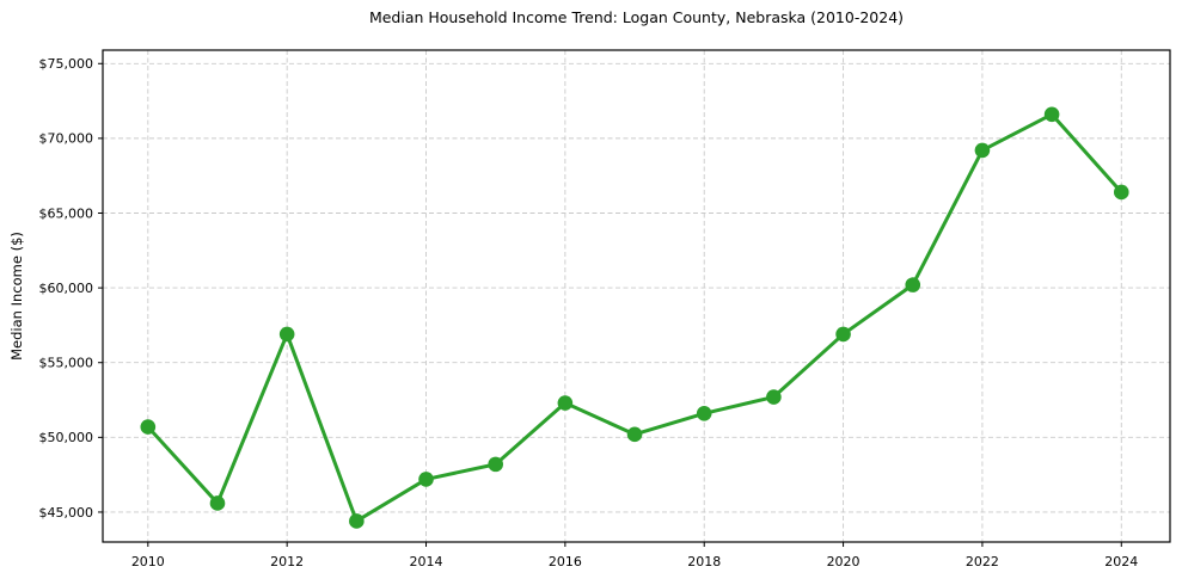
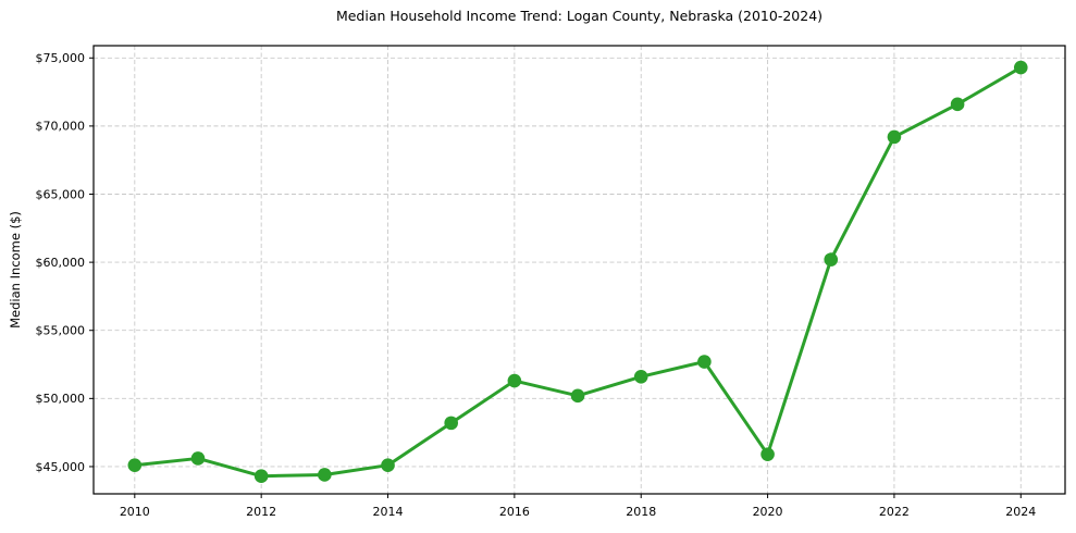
2010: $50700 -> $45100
2012: $56900 -> $44300
2014: $47200 -> $45100
2016: $52300 -> $51300
2020: $56900 -> $45900
2024: $66400 -> $74300
